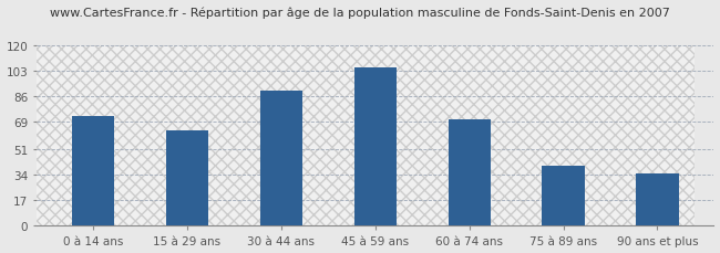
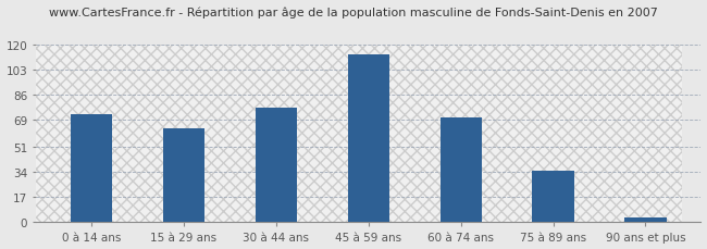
30 à 44 ans: 90 -> 77
45 à 59 ans: 105 -> 113
75 à 89 ans: 40 -> 35
90 ans et plus: 35 -> 3
